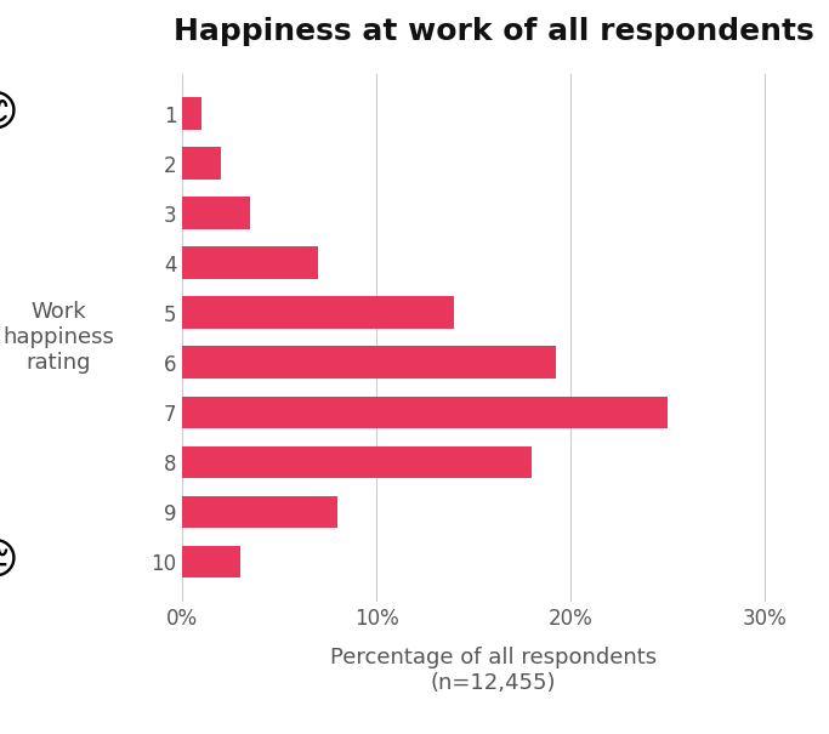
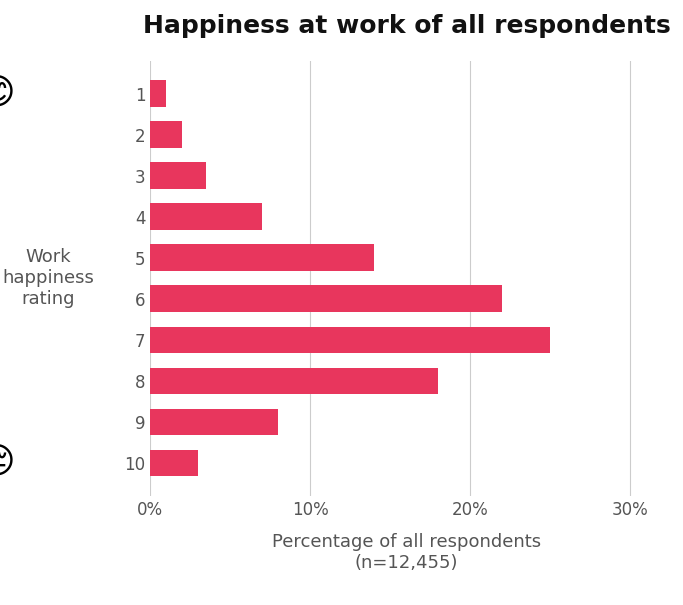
6: 19.2% -> 22.0%
